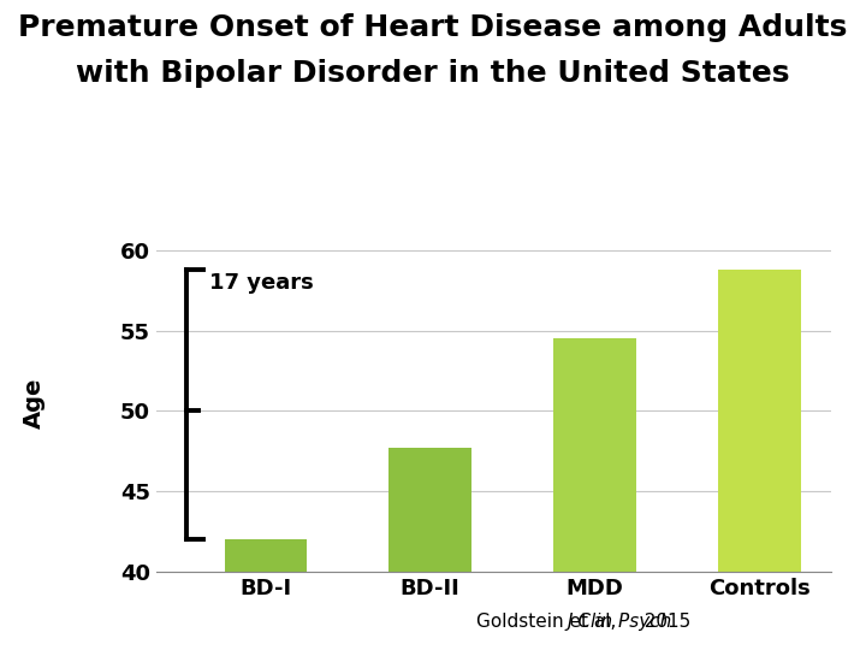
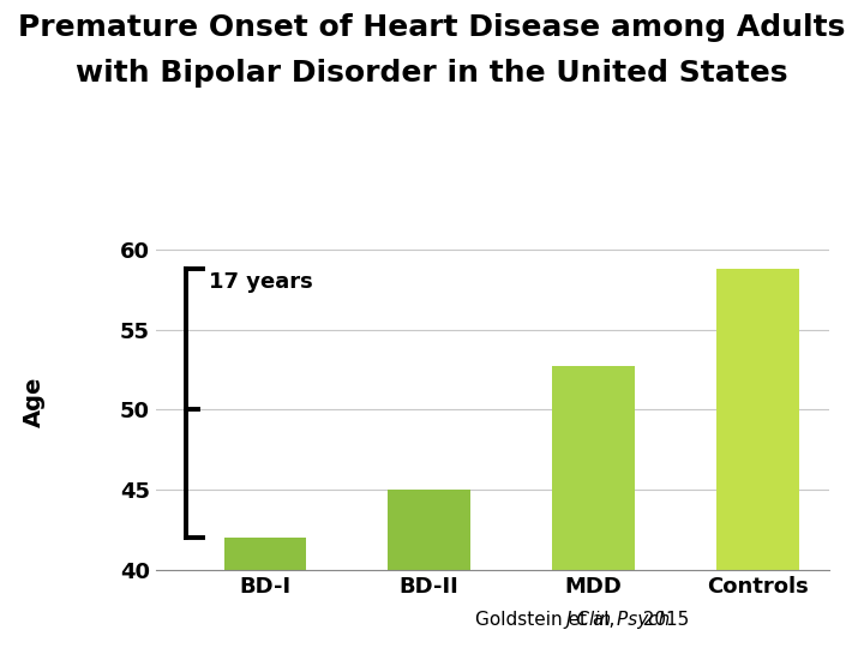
BD-II: 47.7 -> 45.0
MDD: 54.5 -> 52.7
